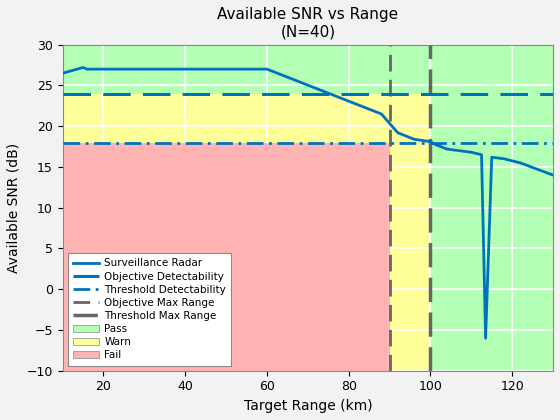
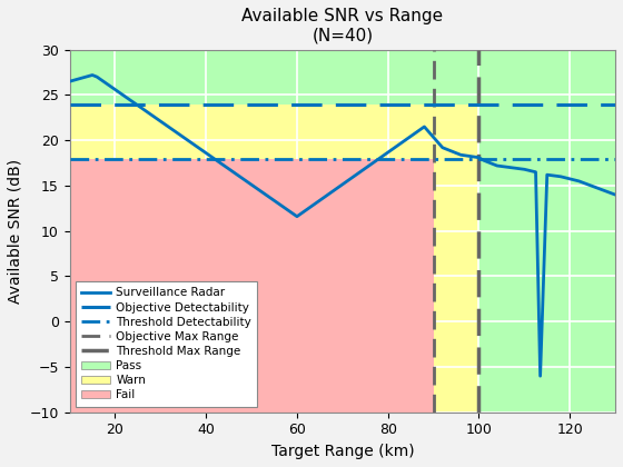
60: 27.0 -> 11.6
